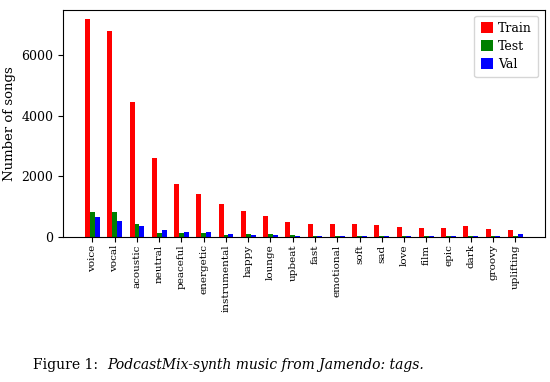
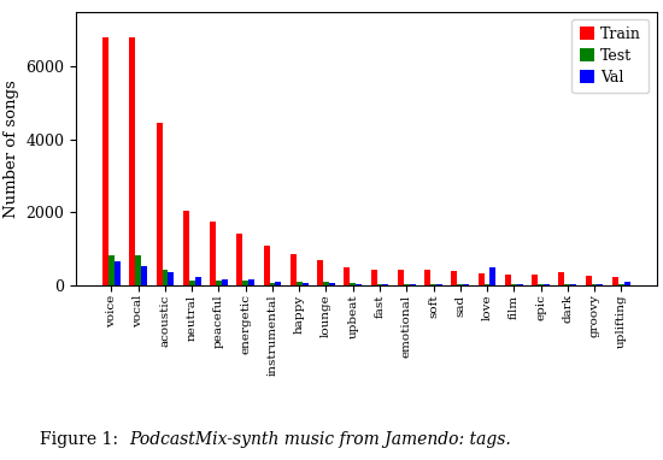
Train/voice: 7200 -> 6800
Train/neutral: 2600 -> 2050
Val/love: 20 -> 500
